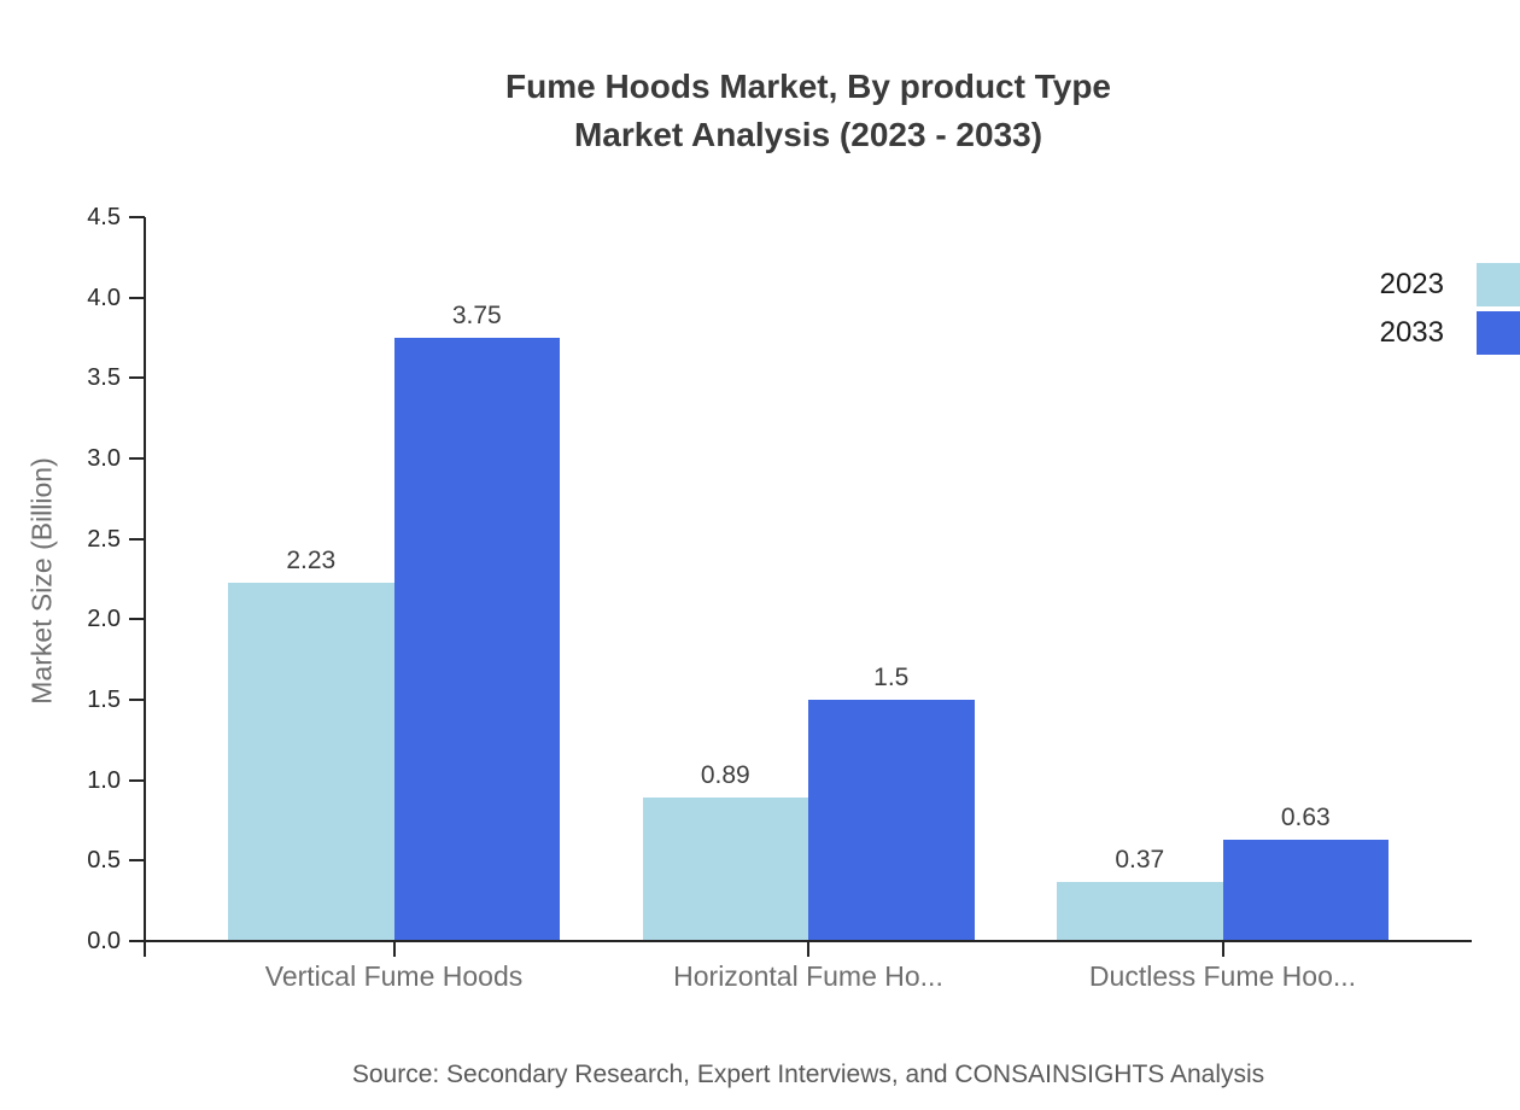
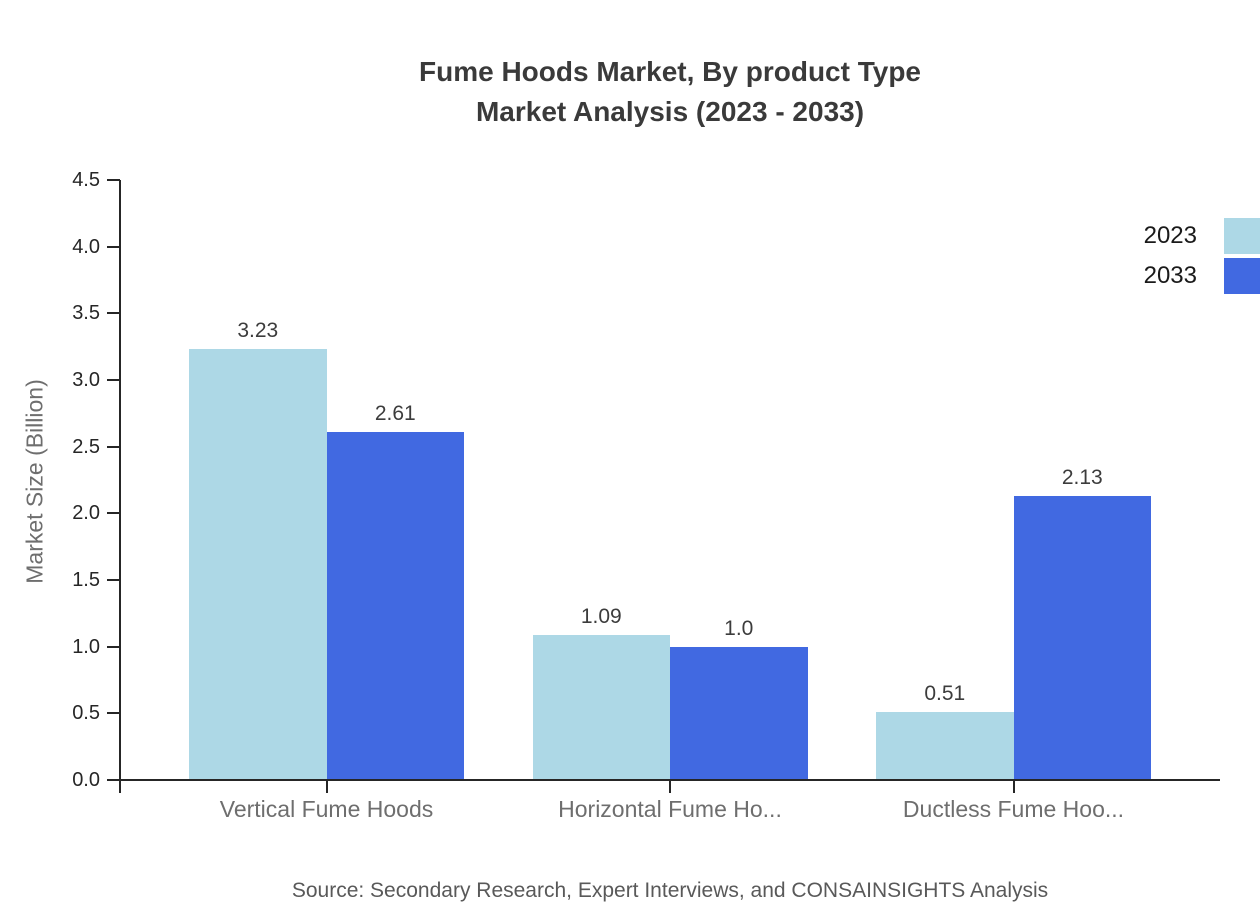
2023/Vertical Fume Hoods: 2.23 -> 3.23
2033/Vertical Fume Hoods: 3.75 -> 2.61
2023/Horizontal Fume Ho...: 0.89 -> 1.09
2033/Horizontal Fume Ho...: 1.5 -> 1.0
2023/Ductless Fume Hoo...: 0.37 -> 0.51
2033/Ductless Fume Hoo...: 0.63 -> 2.13
